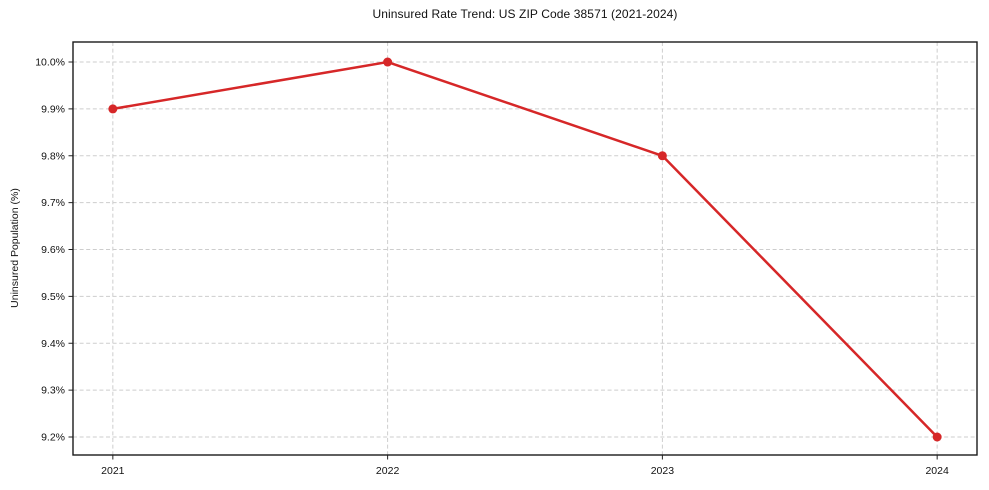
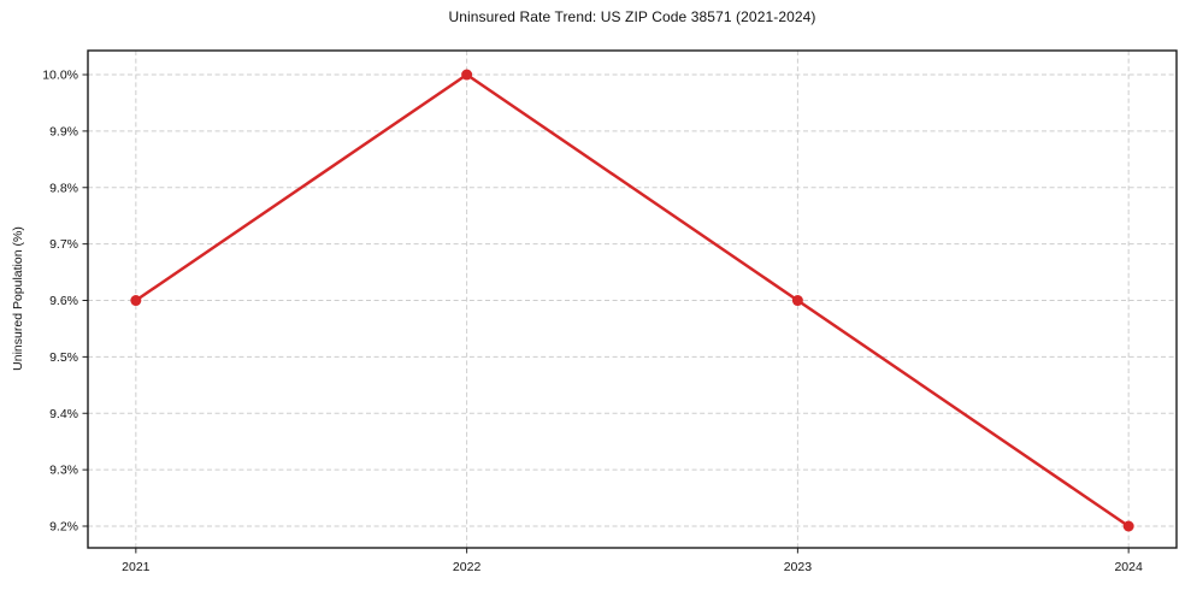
2021: 9.9% -> 9.6%
2023: 9.8% -> 9.6%
